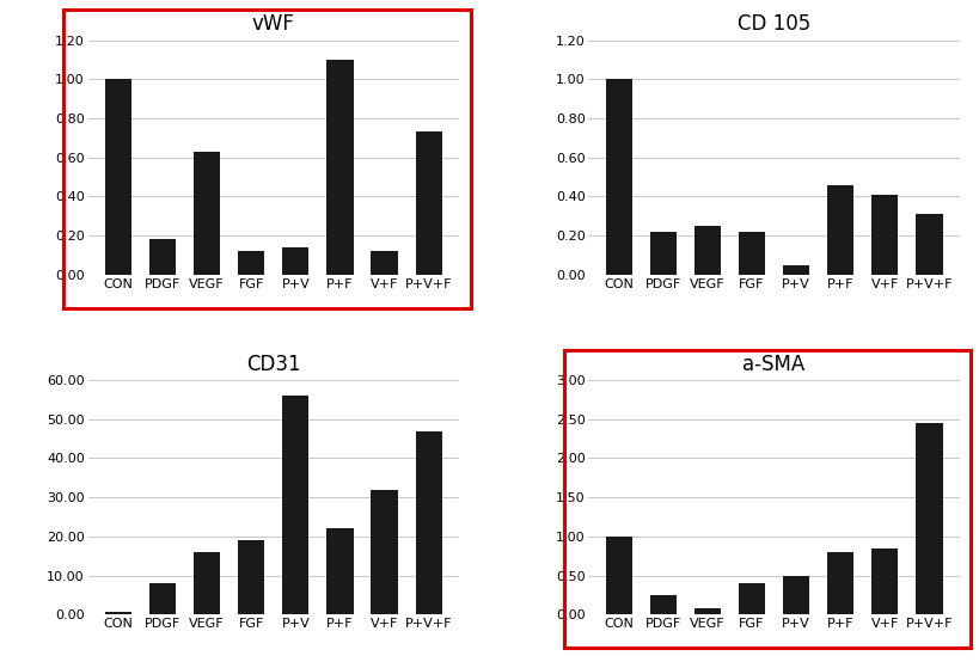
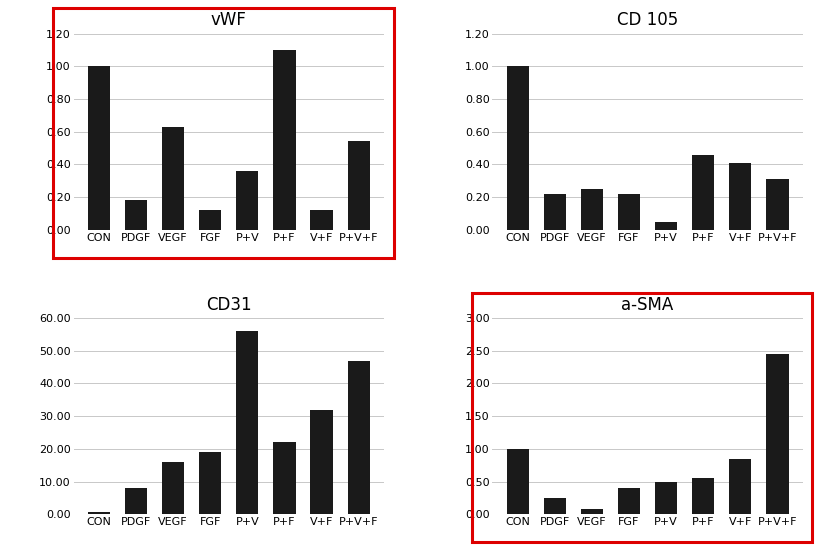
vWF/P+V: 0.14 -> 0.36
vWF/P+V+F: 0.73 -> 0.54
a-SMA/P+F: 0.80 -> 0.55
